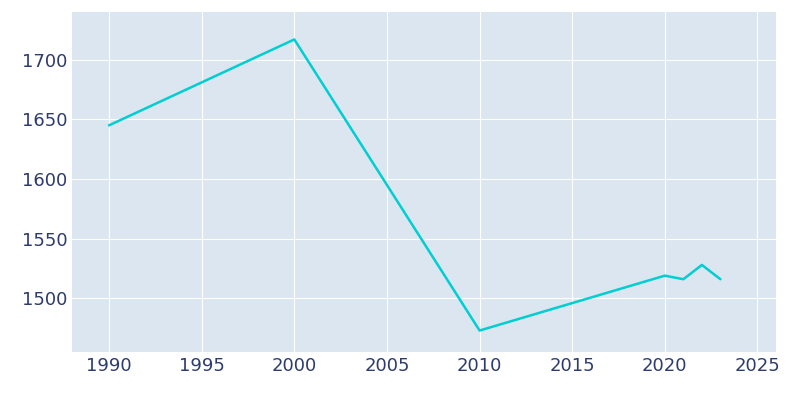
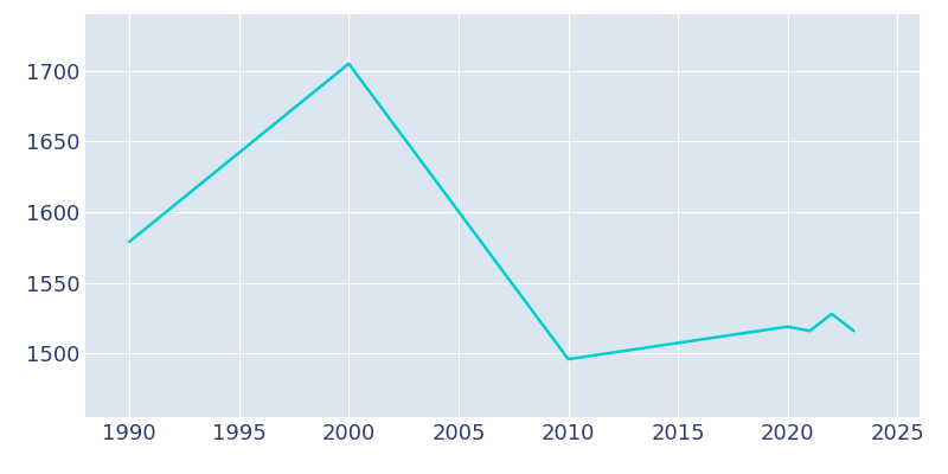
1990: 1645 -> 1579
2000: 1717 -> 1705
2010: 1473 -> 1496
